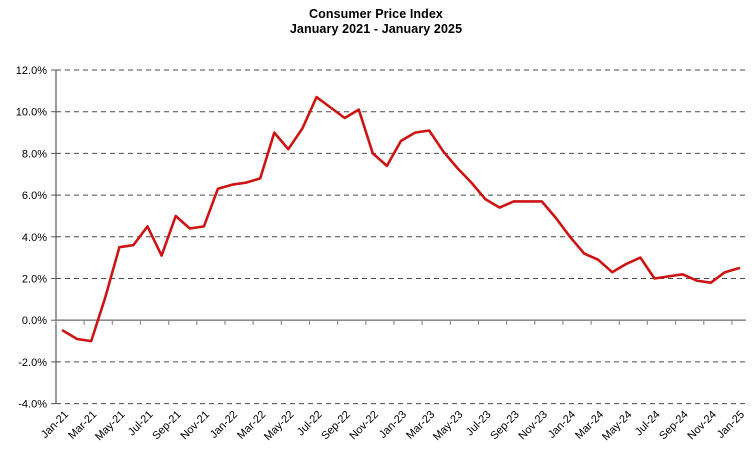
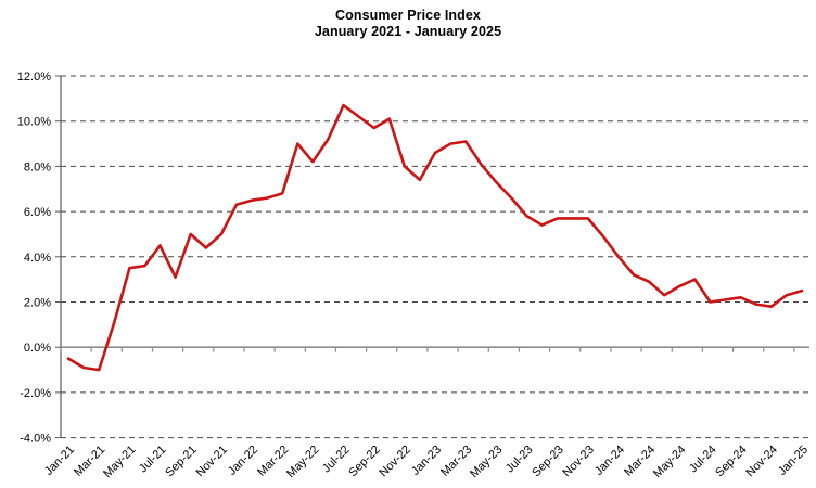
Nov-21: 4.5% -> 5.0%
